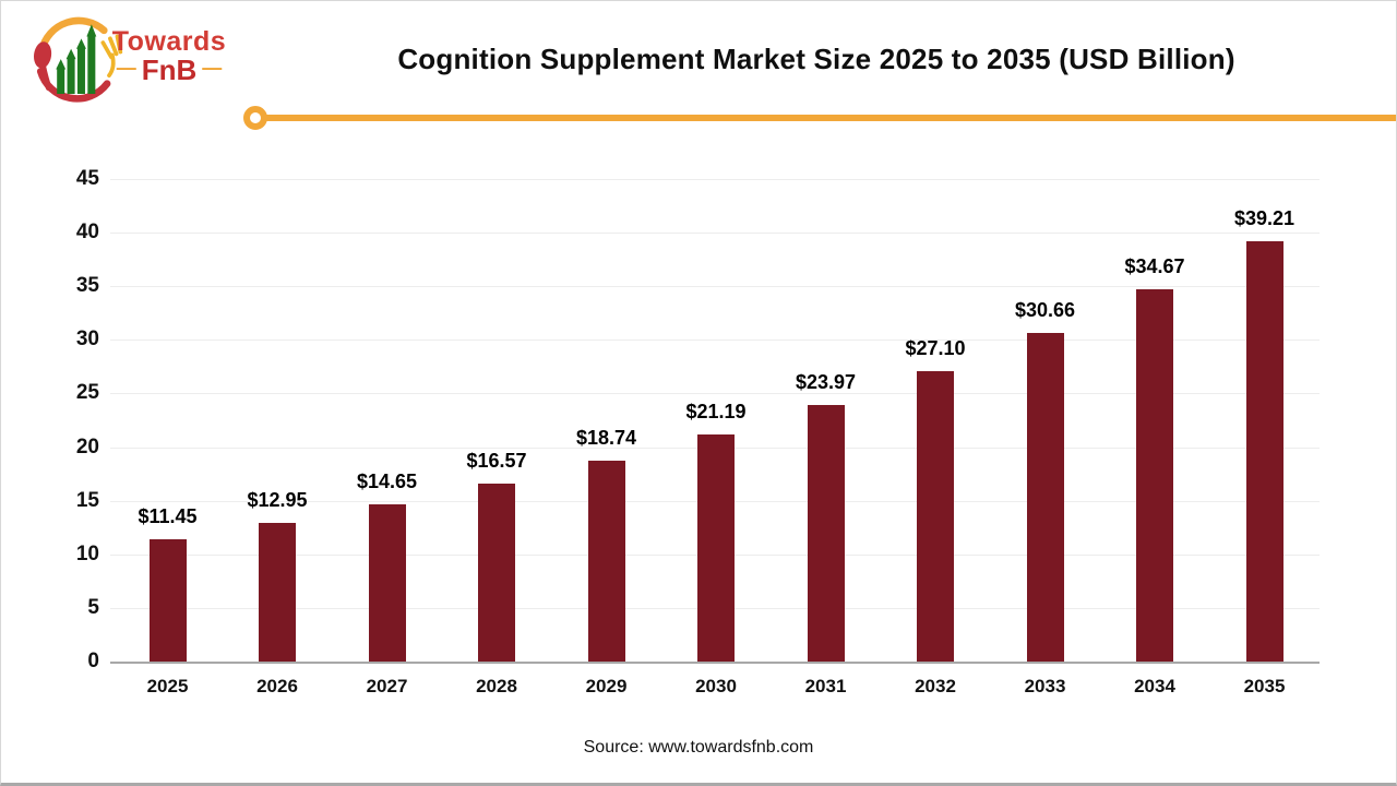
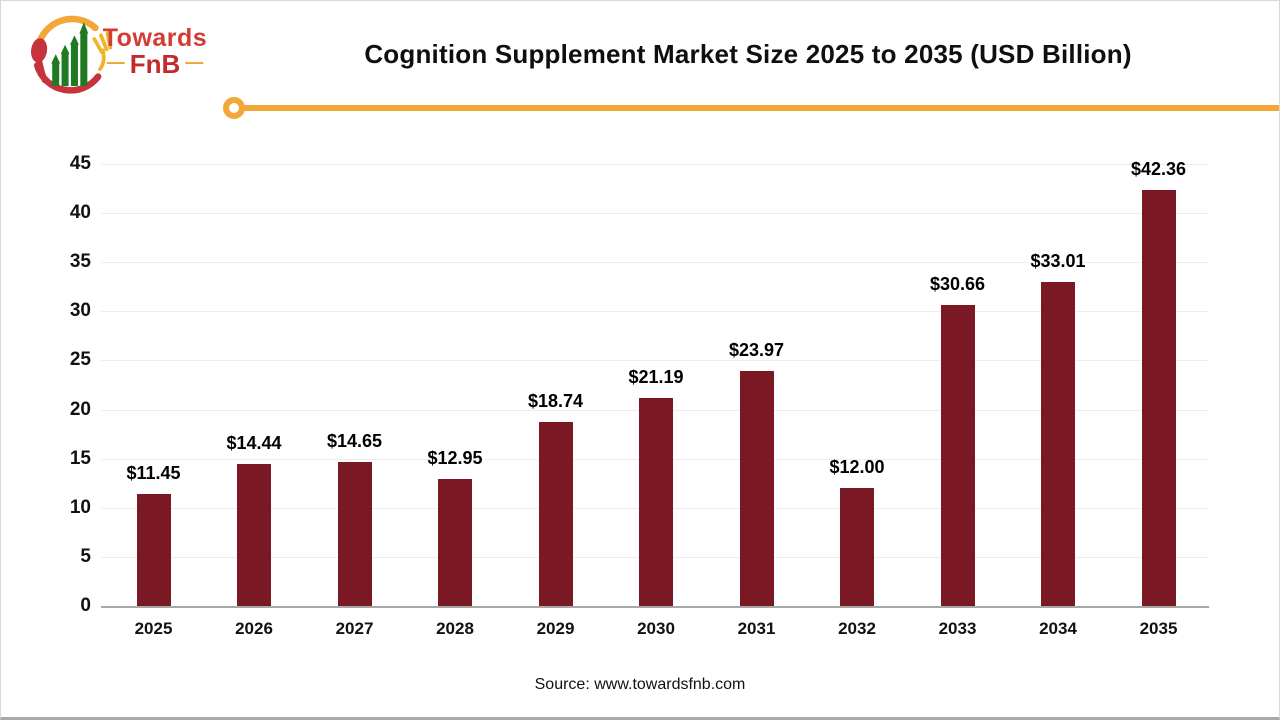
2026: $12.95 -> $14.44
2028: $16.57 -> $12.95
2032: $27.10 -> $12.00
2034: $34.67 -> $33.01
2035: $39.21 -> $42.36
